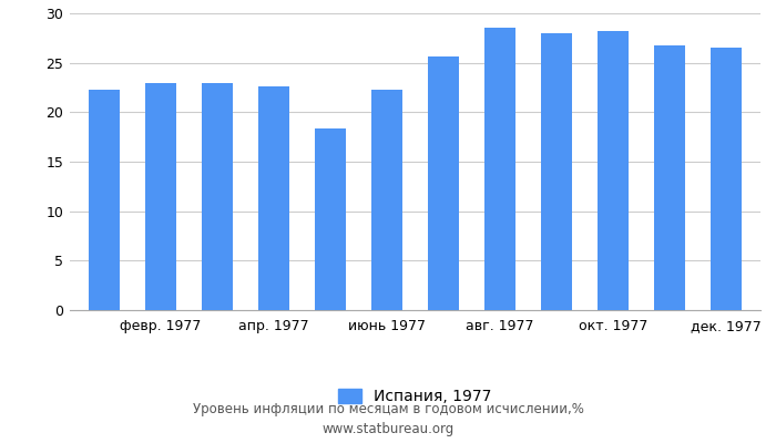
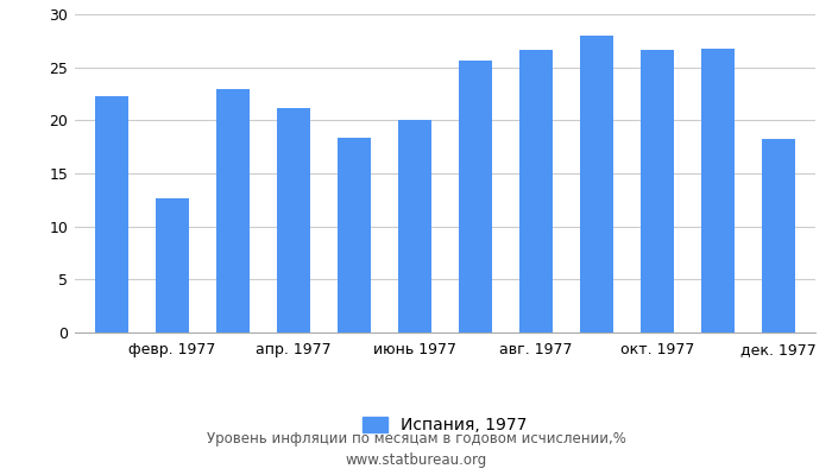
февр. 1977: 22.9 -> 12.6
апр. 1977: 22.6 -> 21.2
июнь 1977: 22.3 -> 20.0
авг. 1977: 28.6 -> 26.6
окт. 1977: 28.2 -> 26.6
дек. 1977: 26.5 -> 18.2
